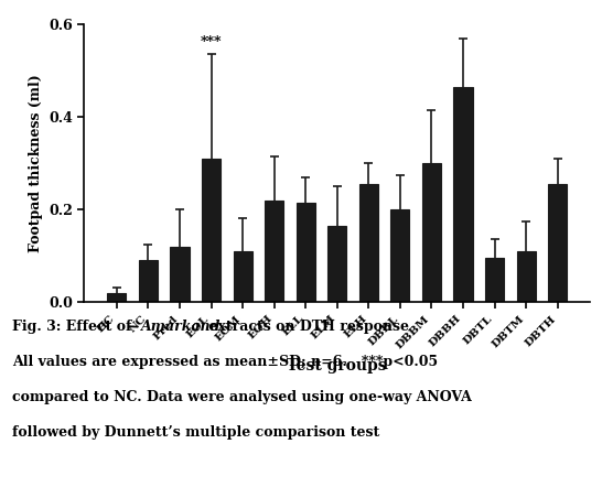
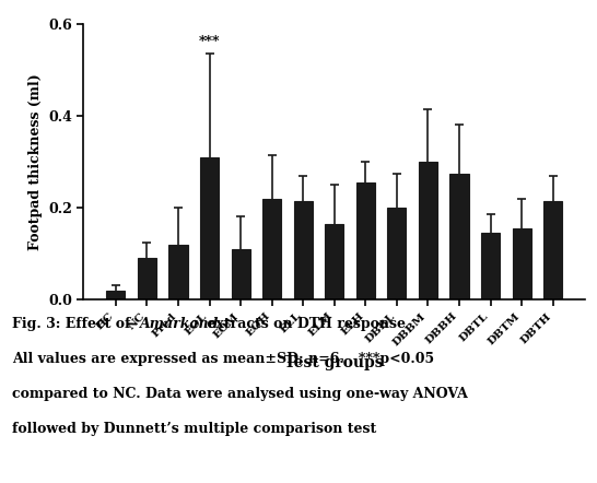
DBBH: 0.465 -> 0.275
DBTL: 0.095 -> 0.145
DBTM: 0.110 -> 0.155
DBTH: 0.255 -> 0.215
